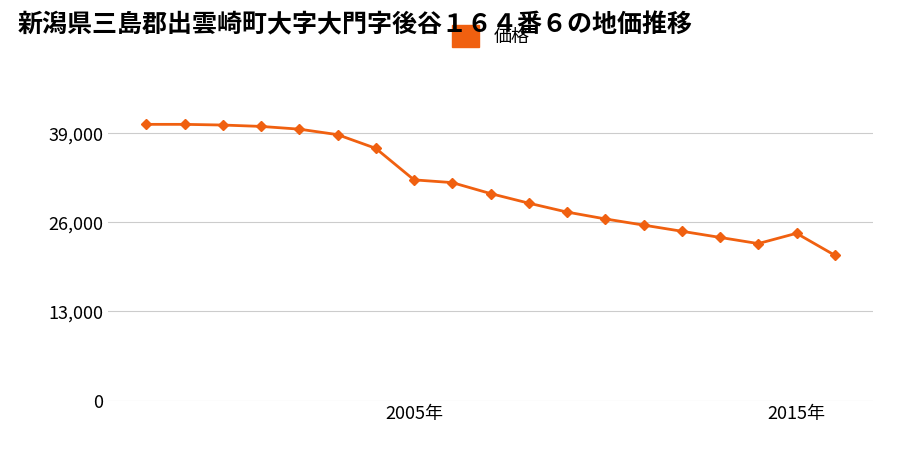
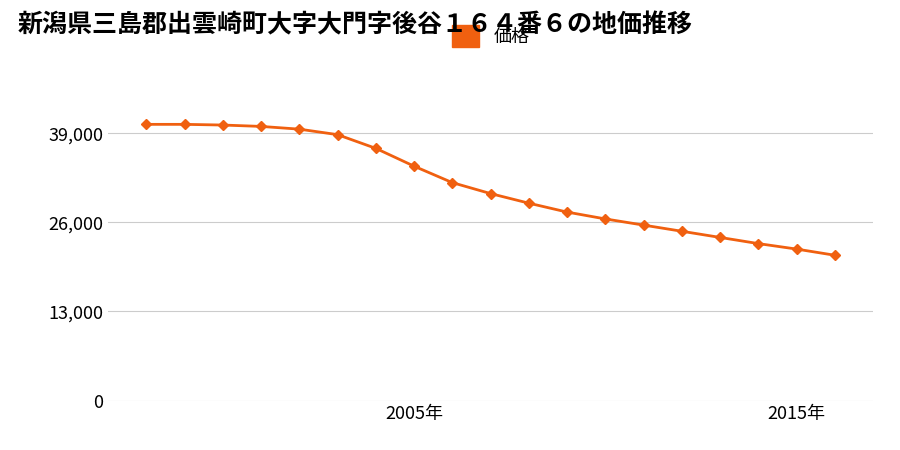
2005年: 32,200 -> 34,200
2015年: 24,400 -> 22,100
